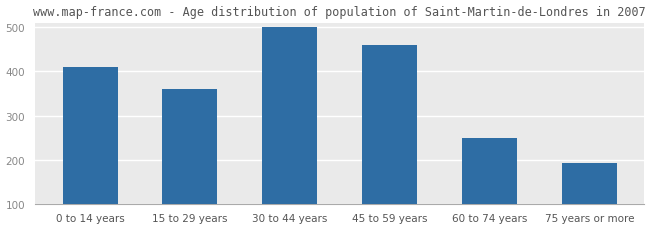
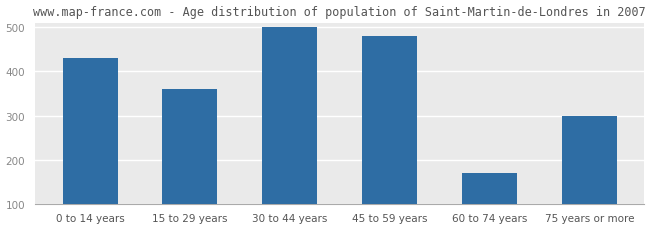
0 to 14 years: 410 -> 430
45 to 59 years: 460 -> 480
60 to 74 years: 248 -> 170
75 years or more: 192 -> 300
